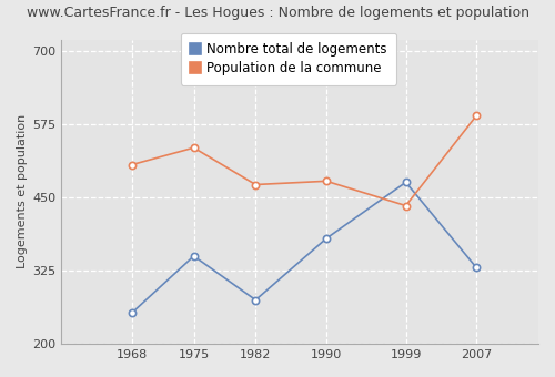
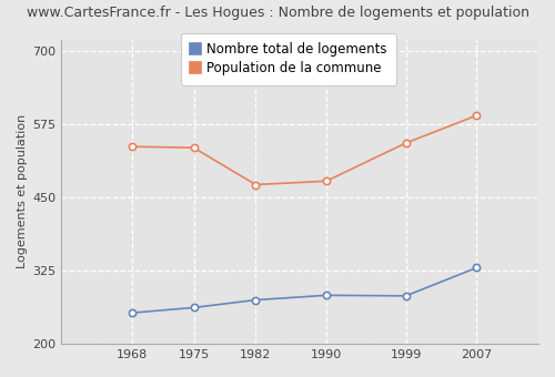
Population de la commune/1968: 506 -> 537
Nombre total de logements/1975: 350 -> 262
Nombre total de logements/1990: 380 -> 283
Nombre total de logements/1999: 476 -> 282
Population de la commune/1999: 436 -> 543
